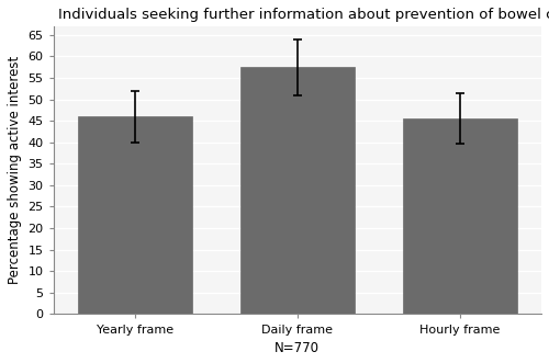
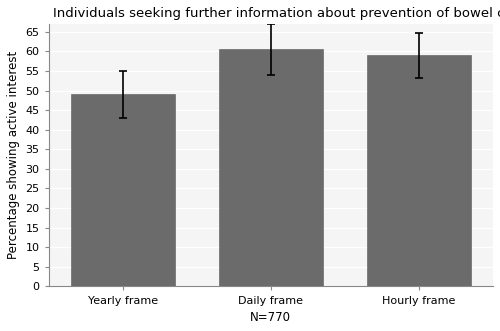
Yearly frame: 46.0 -> 49.0
Daily frame: 57.5 -> 60.5
Hourly frame: 45.5 -> 59.0
